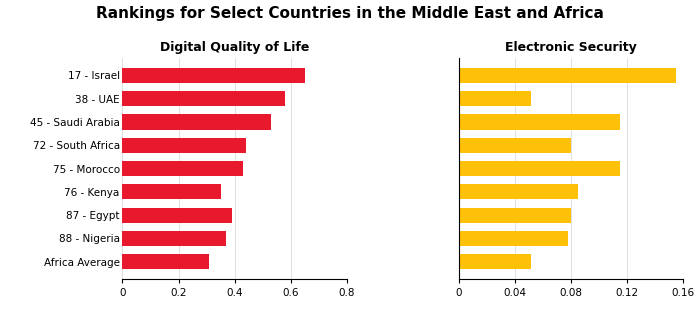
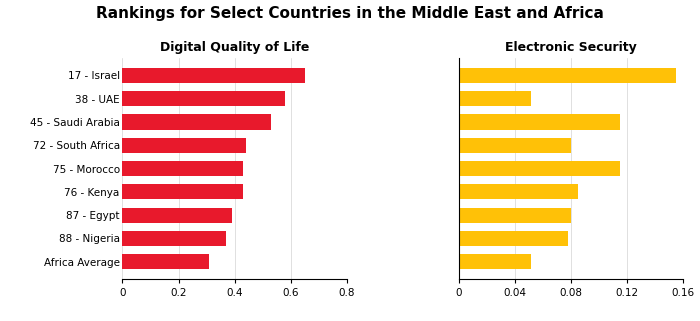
Digital Quality of Life/76 - Kenya: 0.35 -> 0.43
